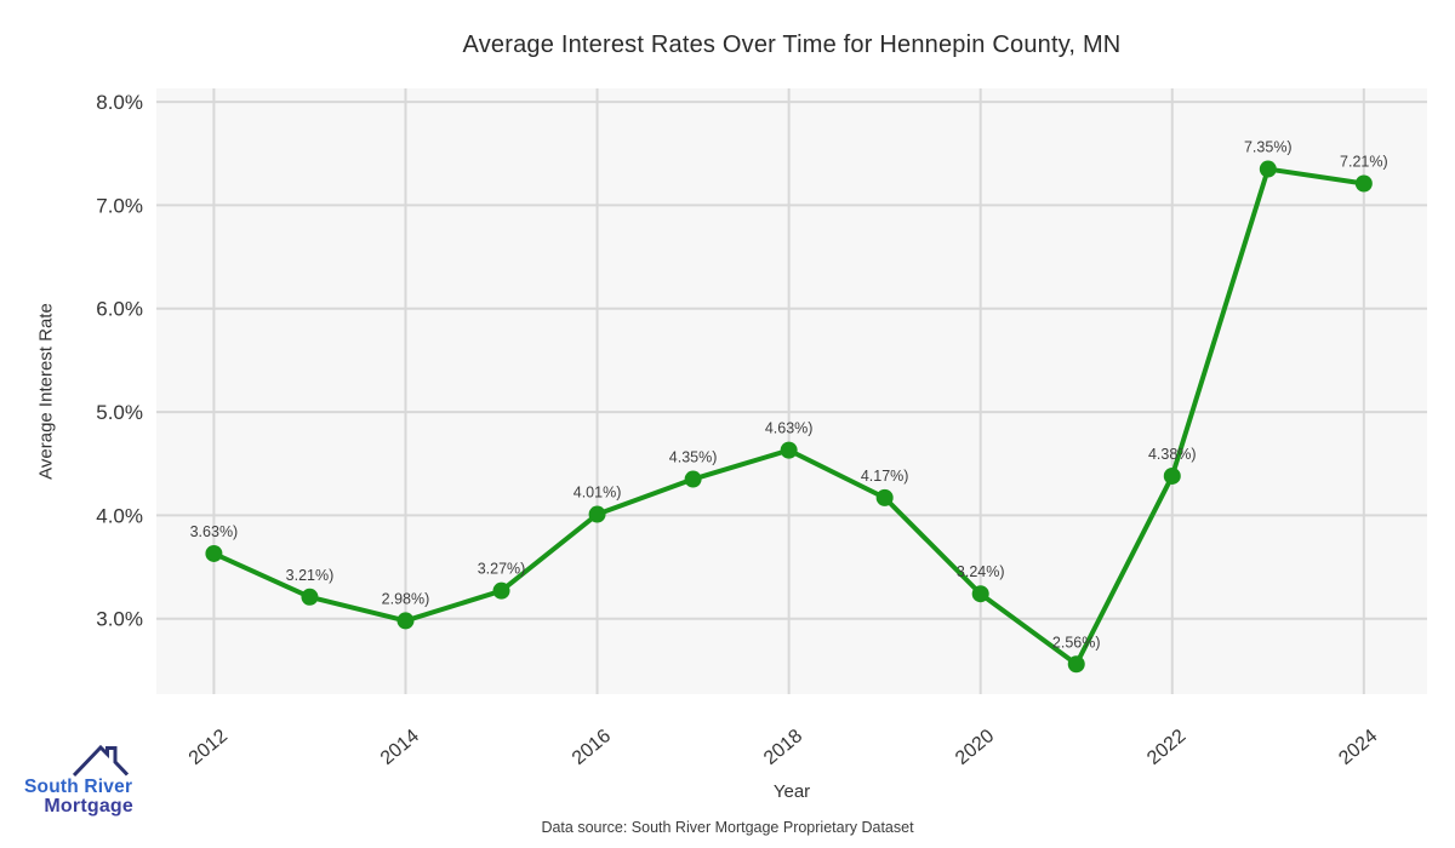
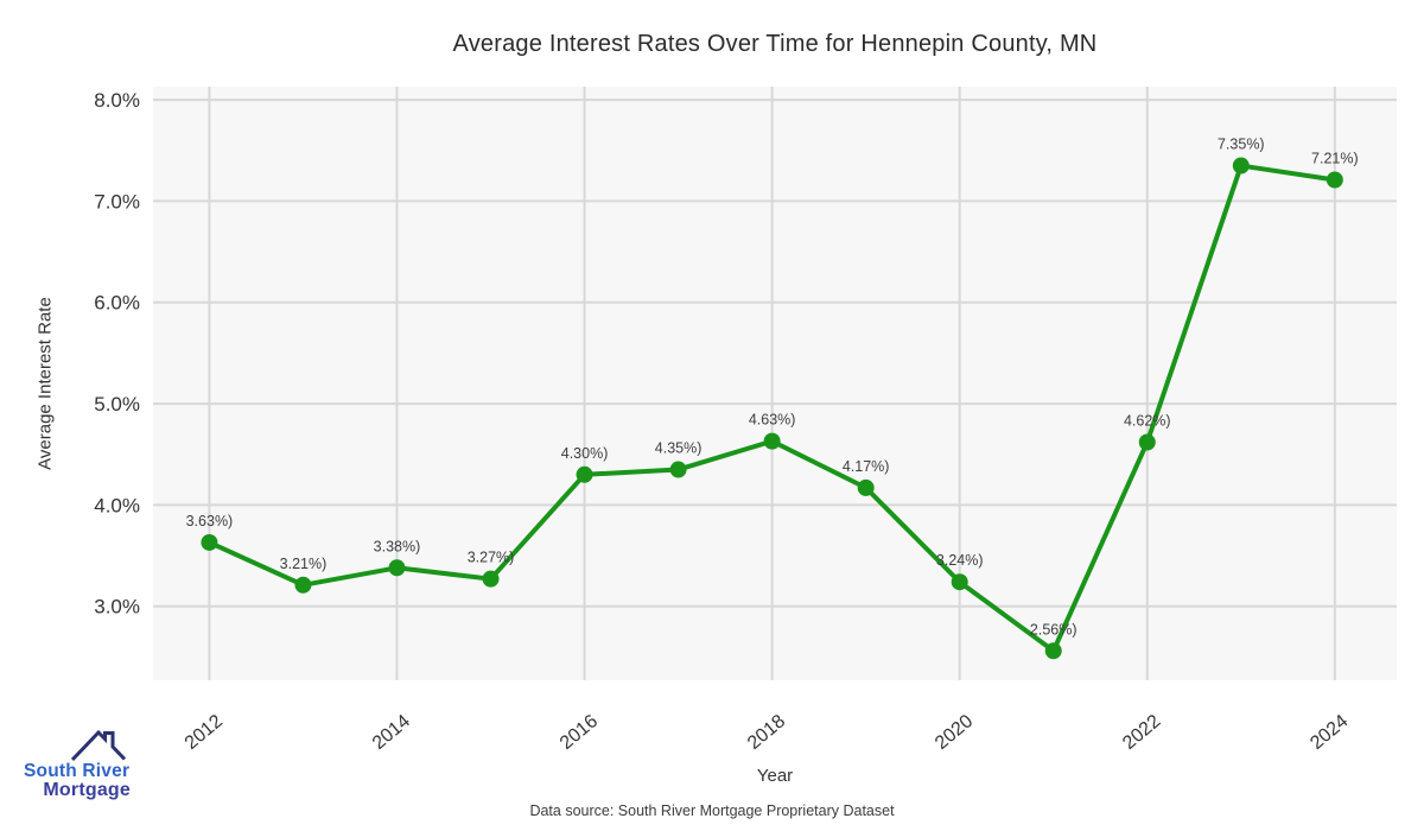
2014: 2.98% -> 3.38%
2016: 4.01% -> 4.30%
2022: 4.38% -> 4.62%
